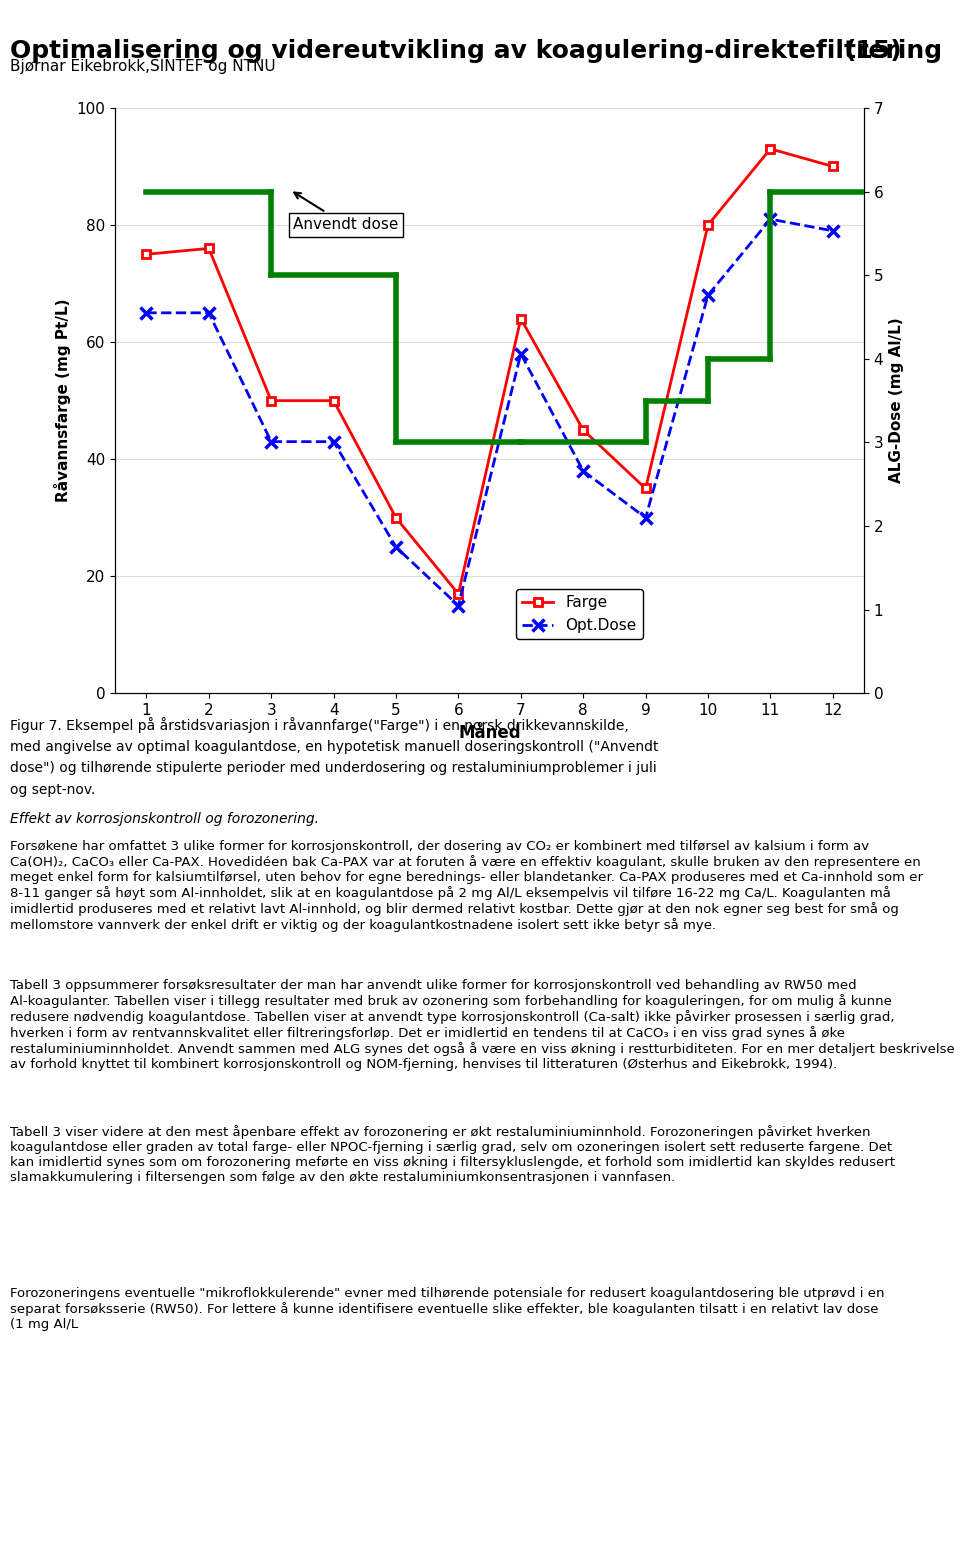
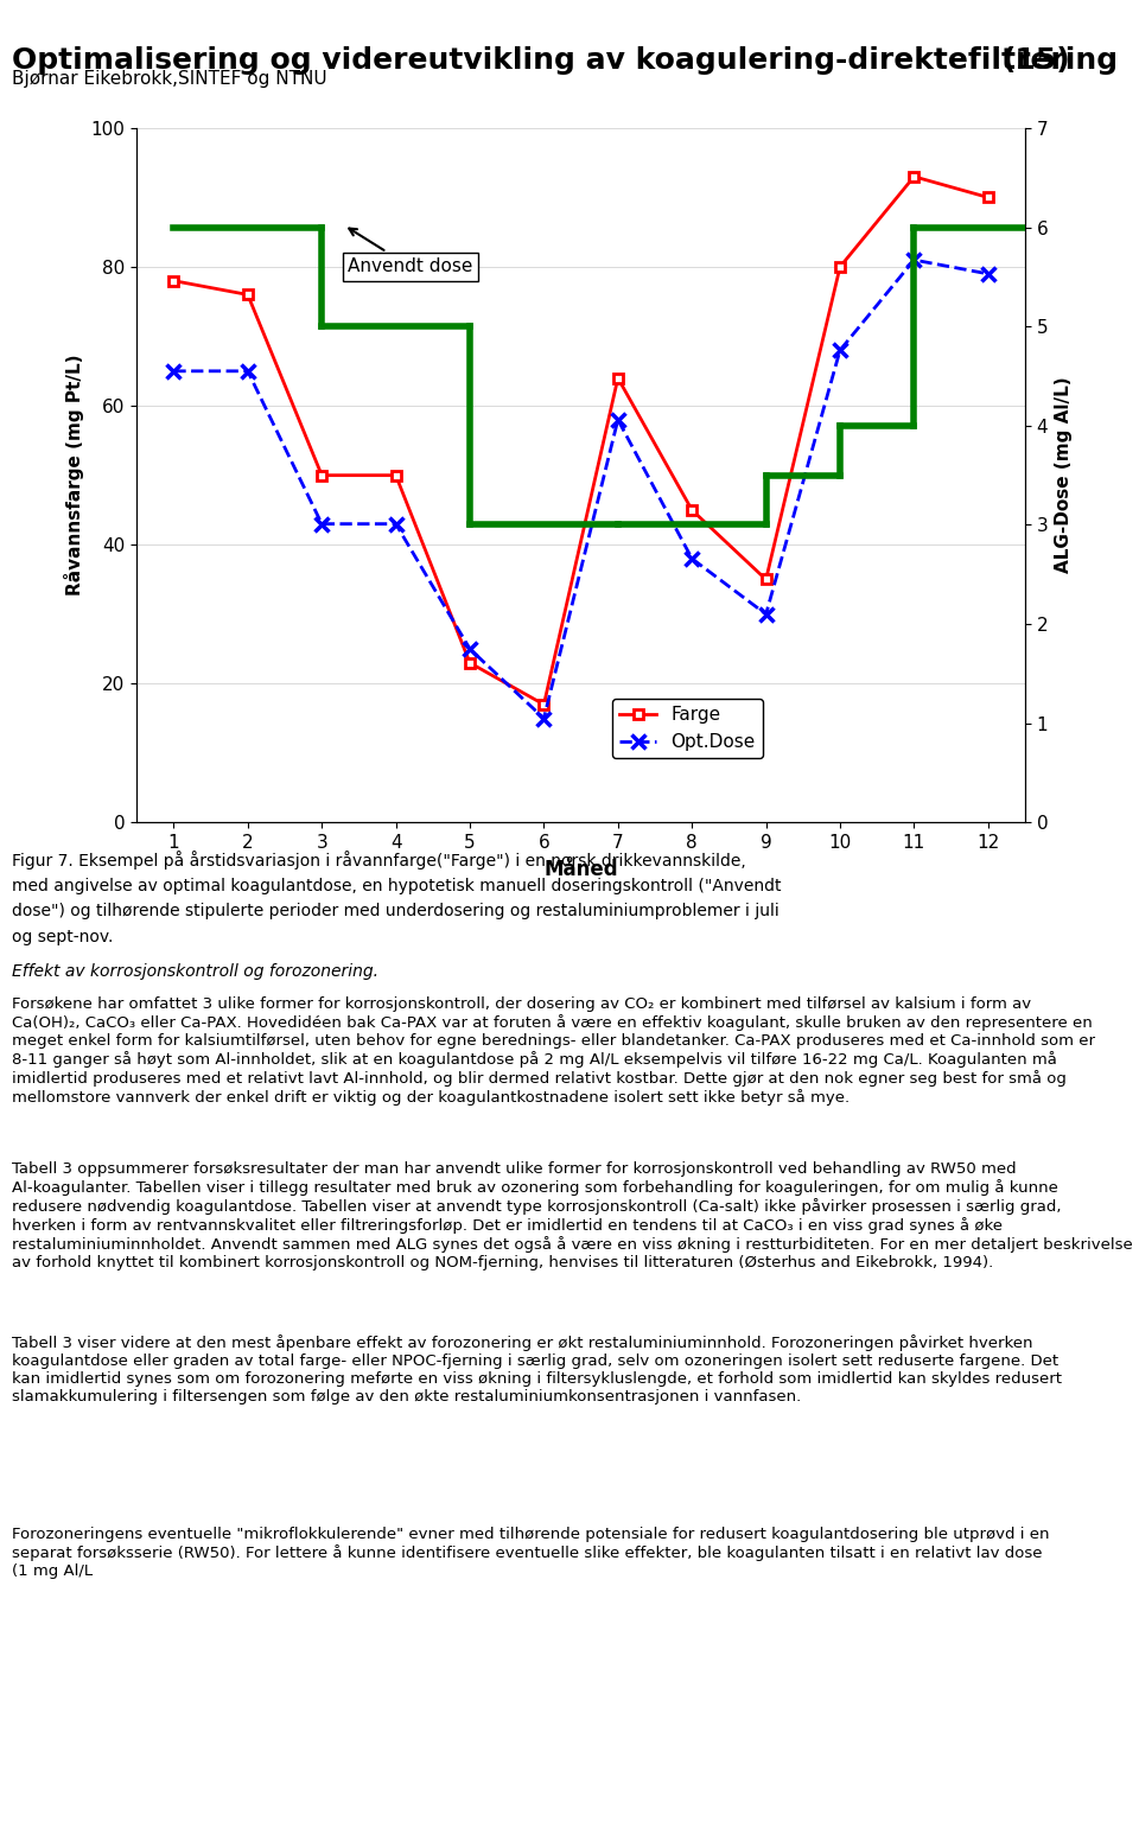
Farge/1: 75 -> 78
Farge/5: 30 -> 23
